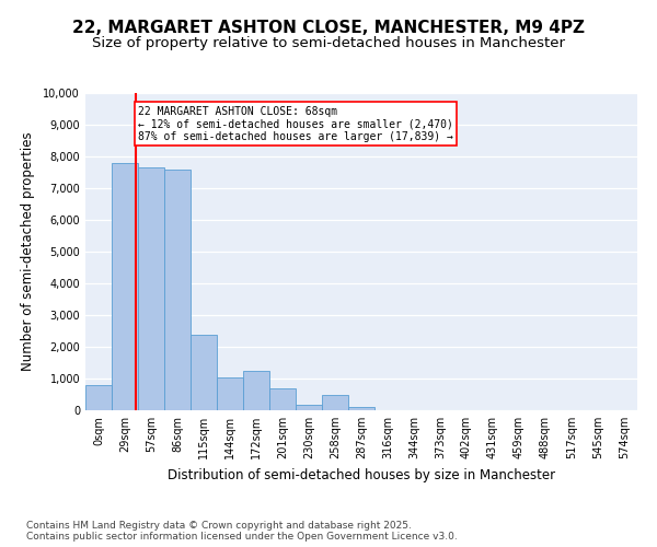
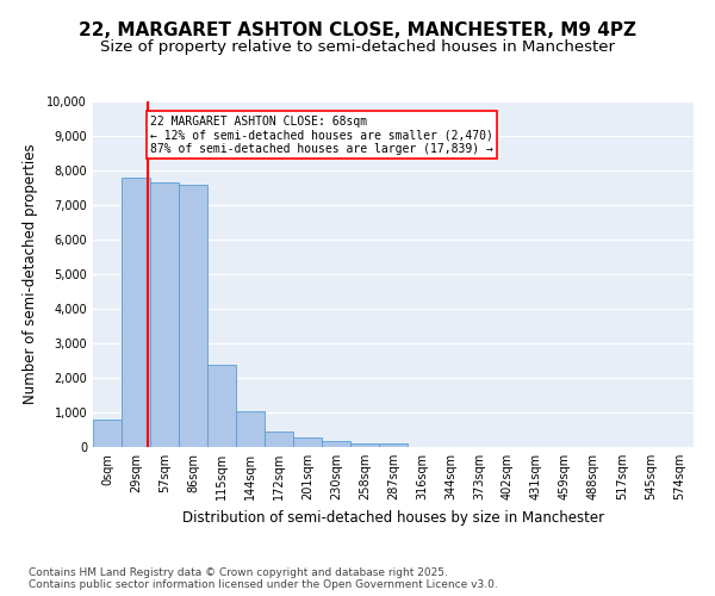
172sqm: 1,250 -> 450
201sqm: 700 -> 280
258sqm: 500 -> 120
